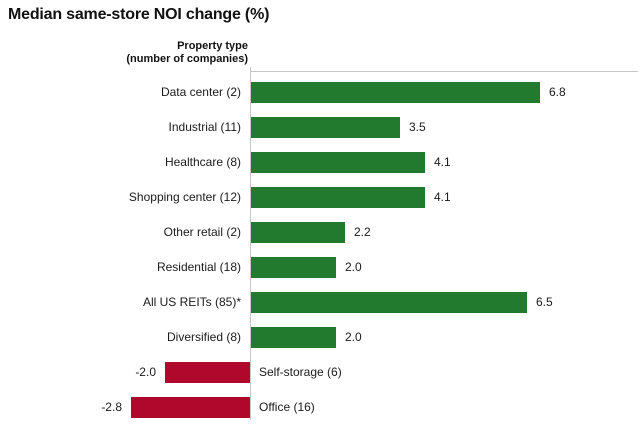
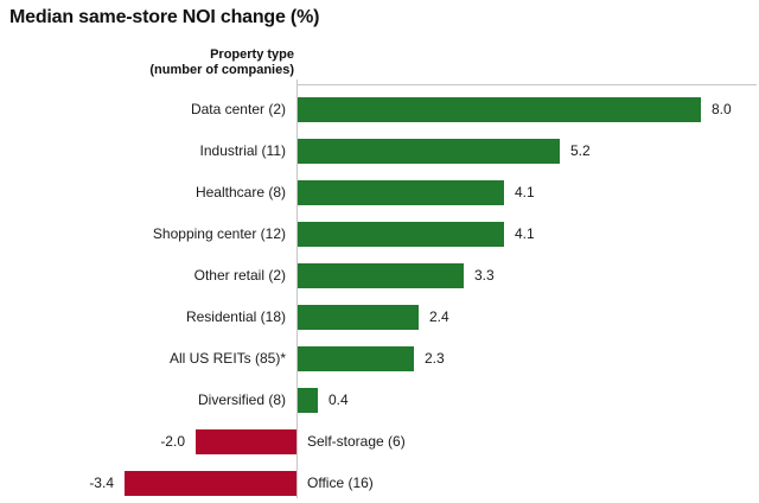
Data center (2): 6.8 -> 8.0
Industrial (11): 3.5 -> 5.2
Other retail (2): 2.2 -> 3.3
Residential (18): 2.0 -> 2.4
All US REITs (85)*: 6.5 -> 2.3
Diversified (8): 2.0 -> 0.4
Office (16): -2.8 -> -3.4
